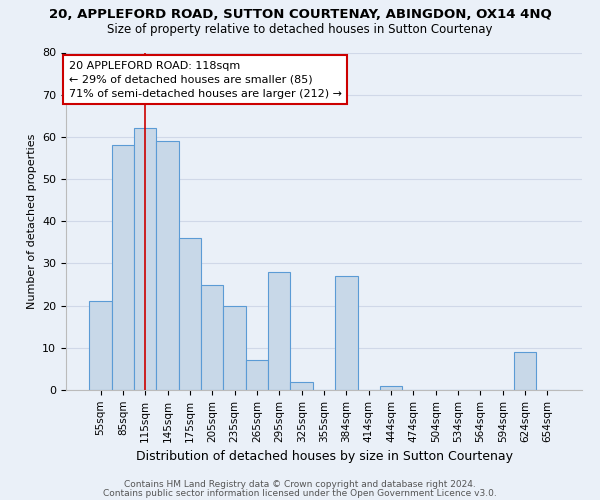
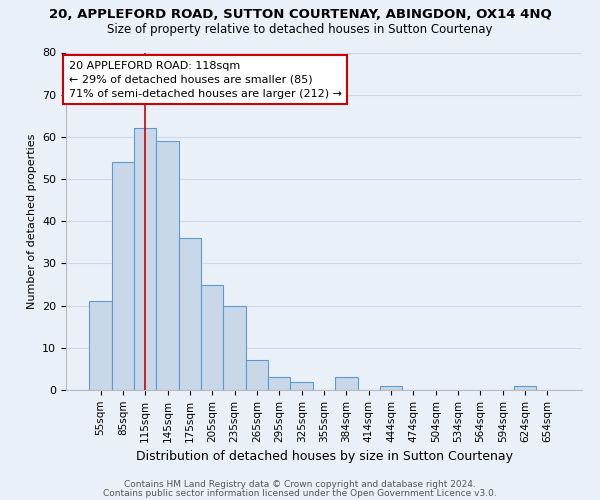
85sqm: 58 -> 54
295sqm: 28 -> 3
384sqm: 27 -> 3
624sqm: 9 -> 1
